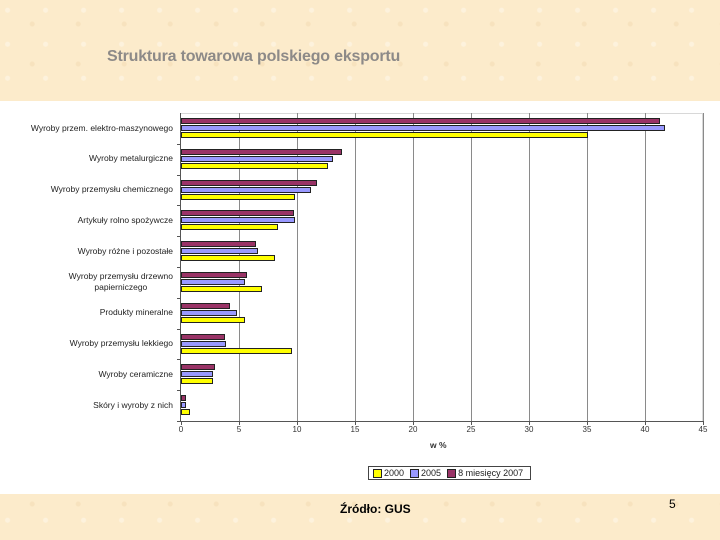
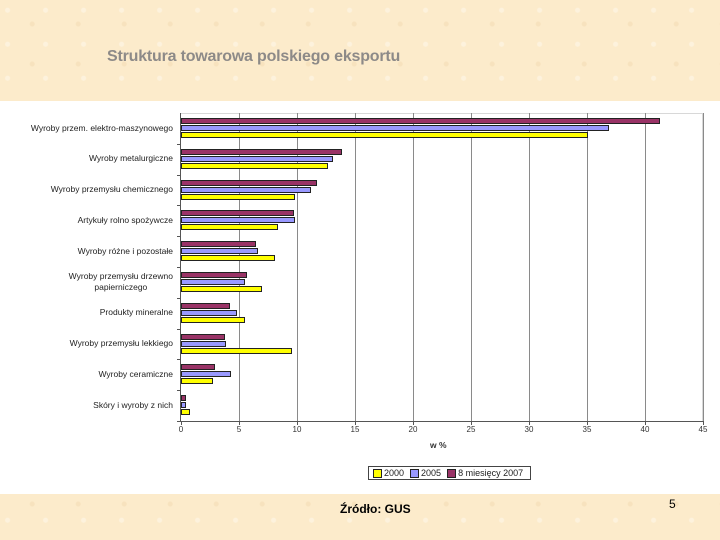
2005/Wyroby przem. elektro-maszynowego: 41.7 -> 36.9
2005/Wyroby ceramiczne: 2.8 -> 4.3
